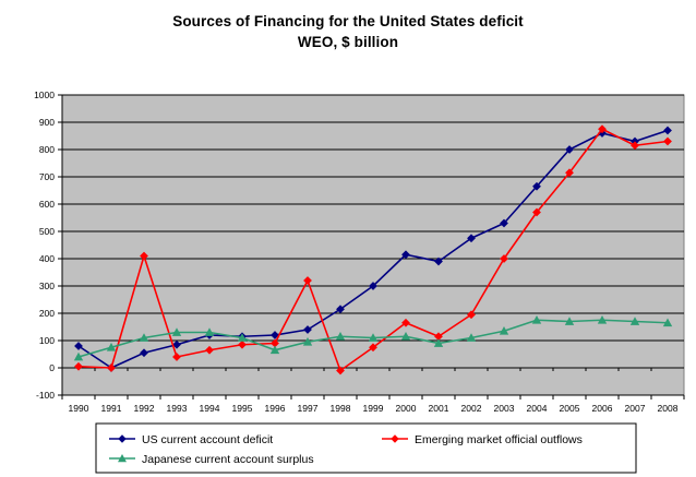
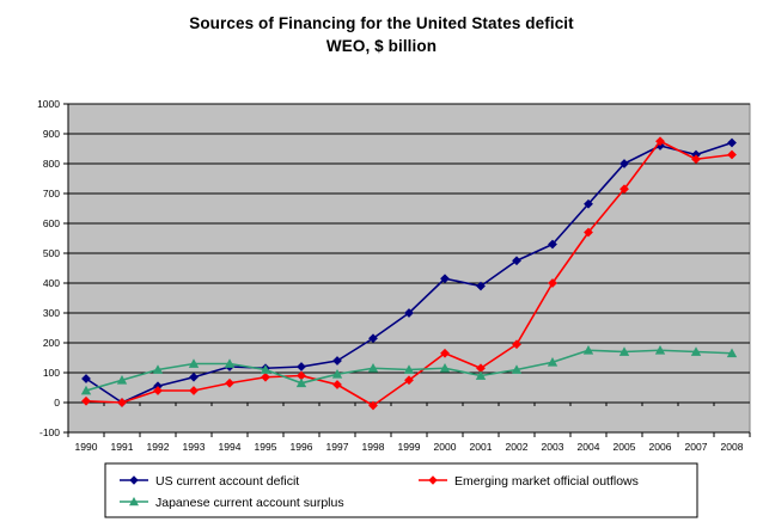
Emerging market official outflows/1992: 410 -> 40
Emerging market official outflows/1997: 320 -> 60
